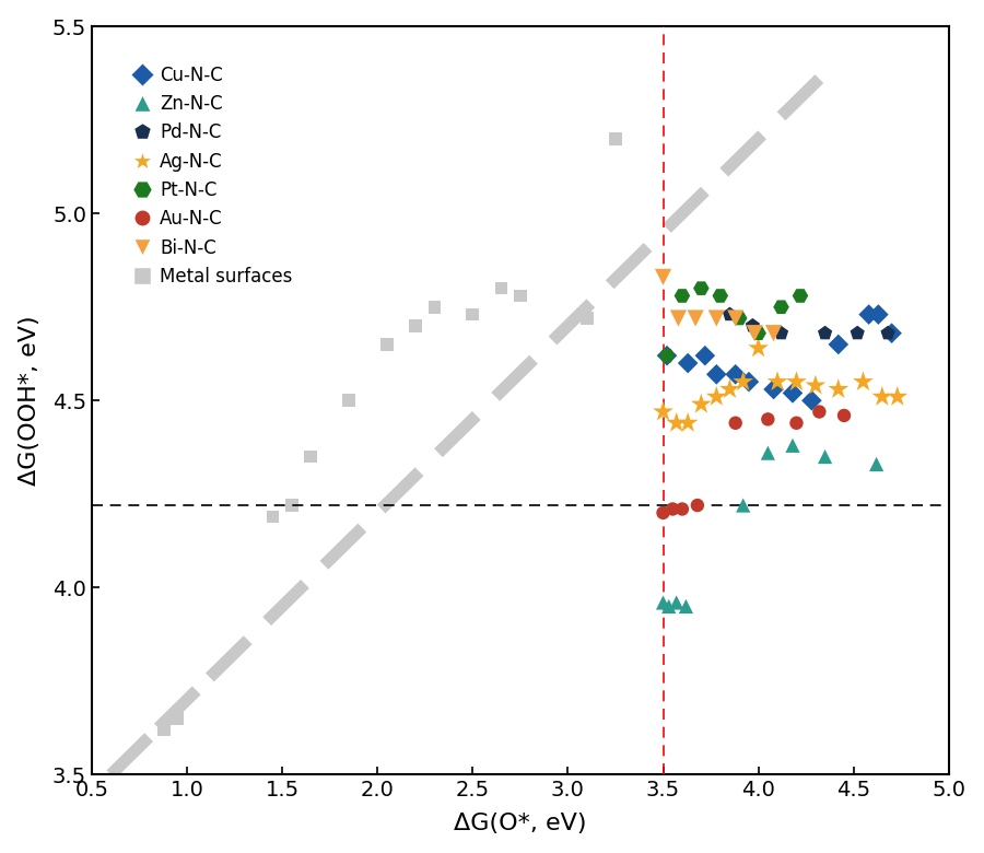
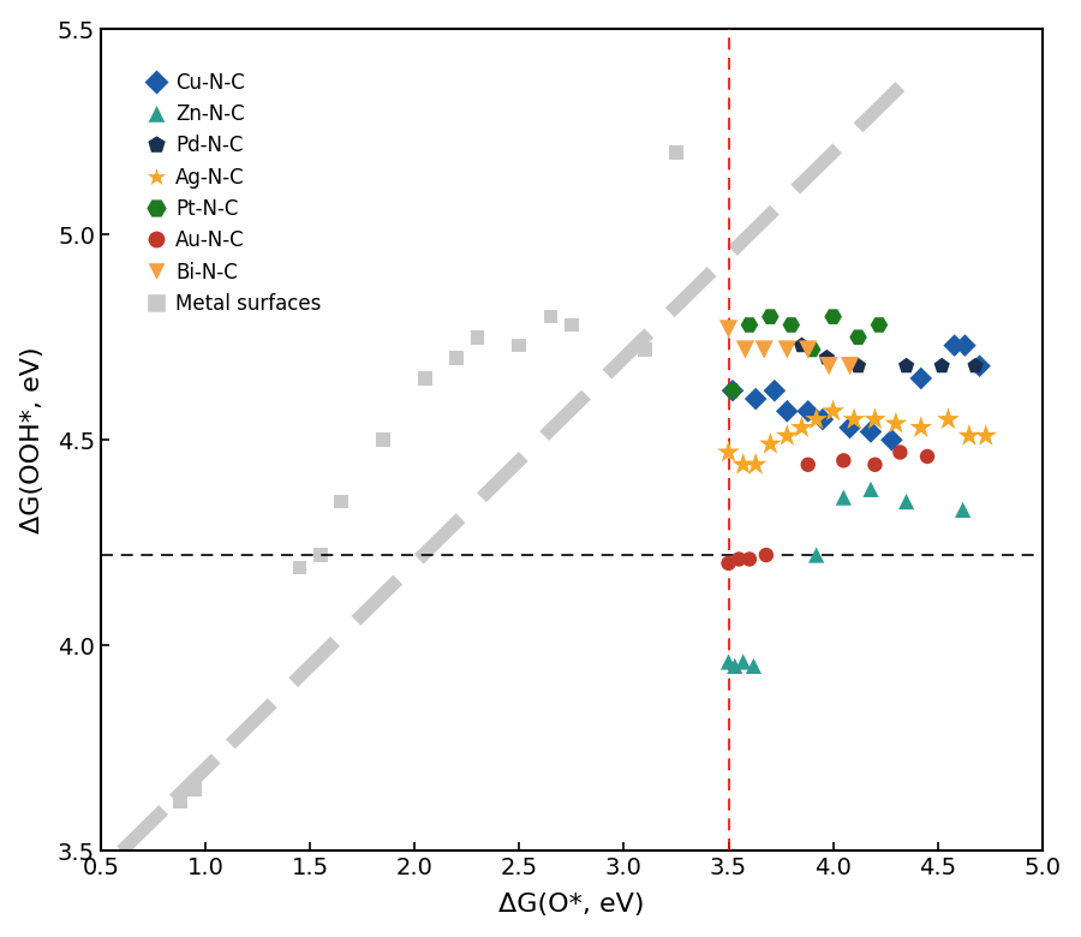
Bi-N-C/3.5: 4.83 -> 4.77
Ag-N-C/4.0: 4.64 -> 4.57
Pt-N-C/4.0: 4.68 -> 4.80
